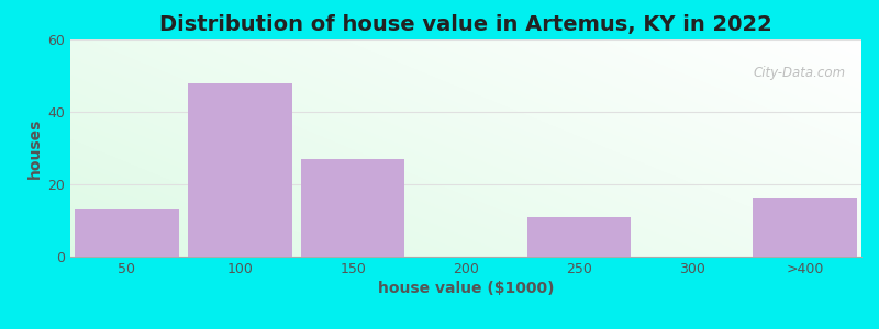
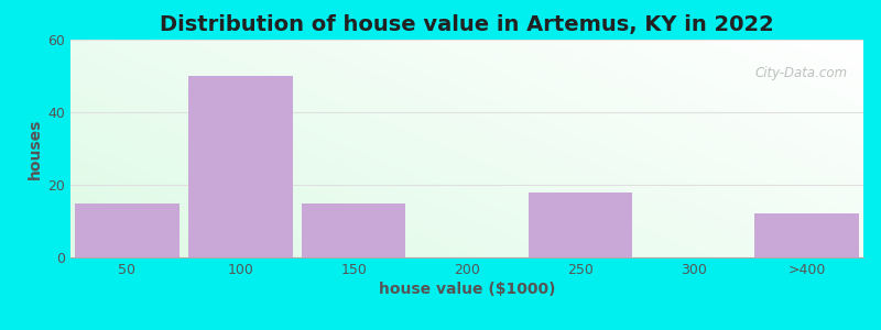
50: 13 -> 15
100: 48 -> 50
150: 27 -> 15
250: 11 -> 18
>400: 16 -> 12
